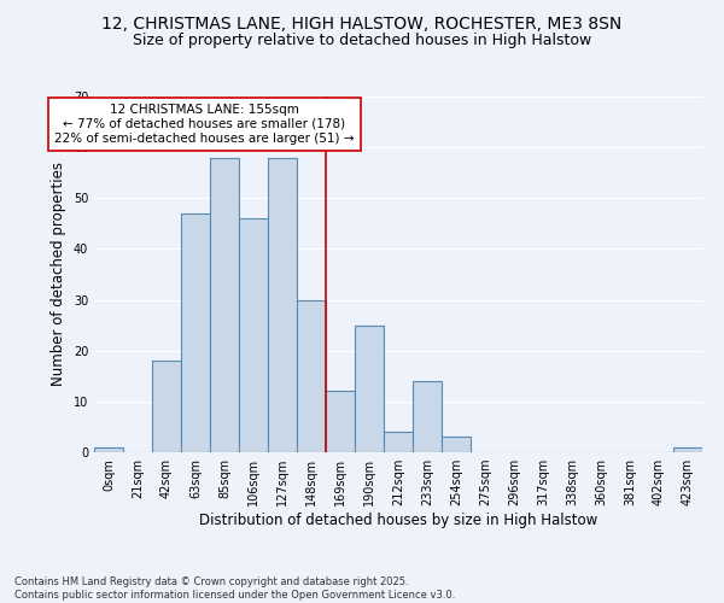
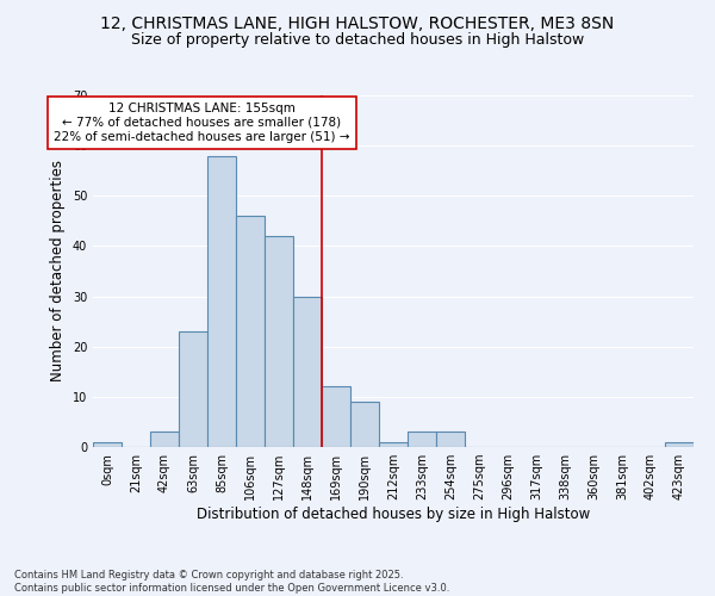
42sqm: 18 -> 3
63sqm: 47 -> 23
127sqm: 58 -> 42
190sqm: 25 -> 9
212sqm: 4 -> 1
233sqm: 14 -> 3
